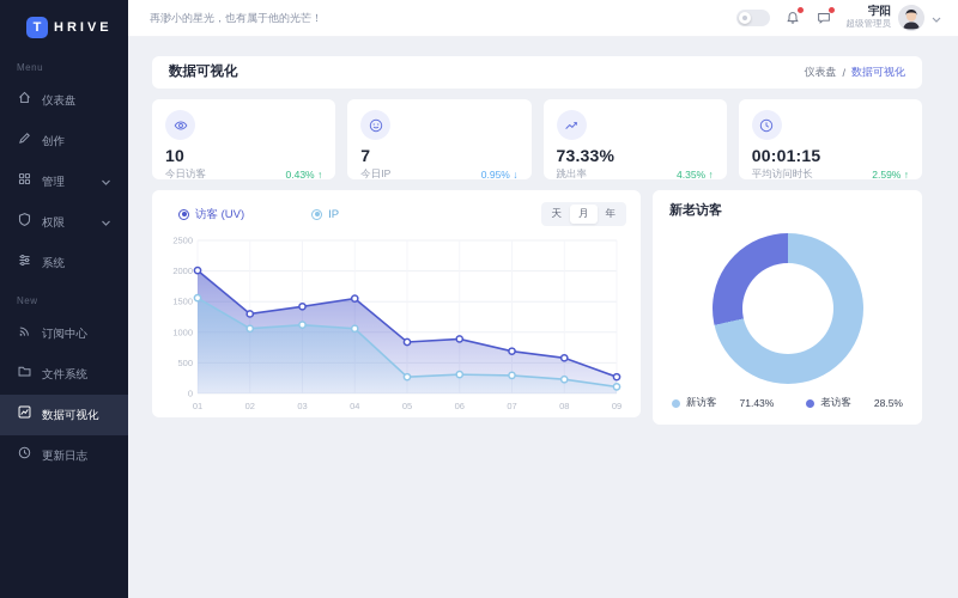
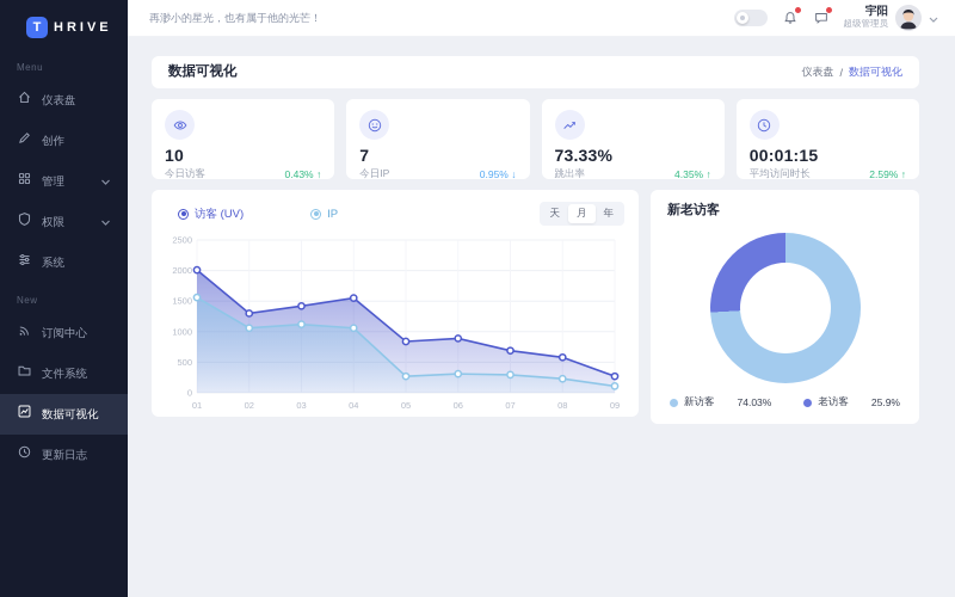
新老访客/新访客: 71.43% -> 74.03%
新老访客/老访客: 28.5% -> 25.9%
